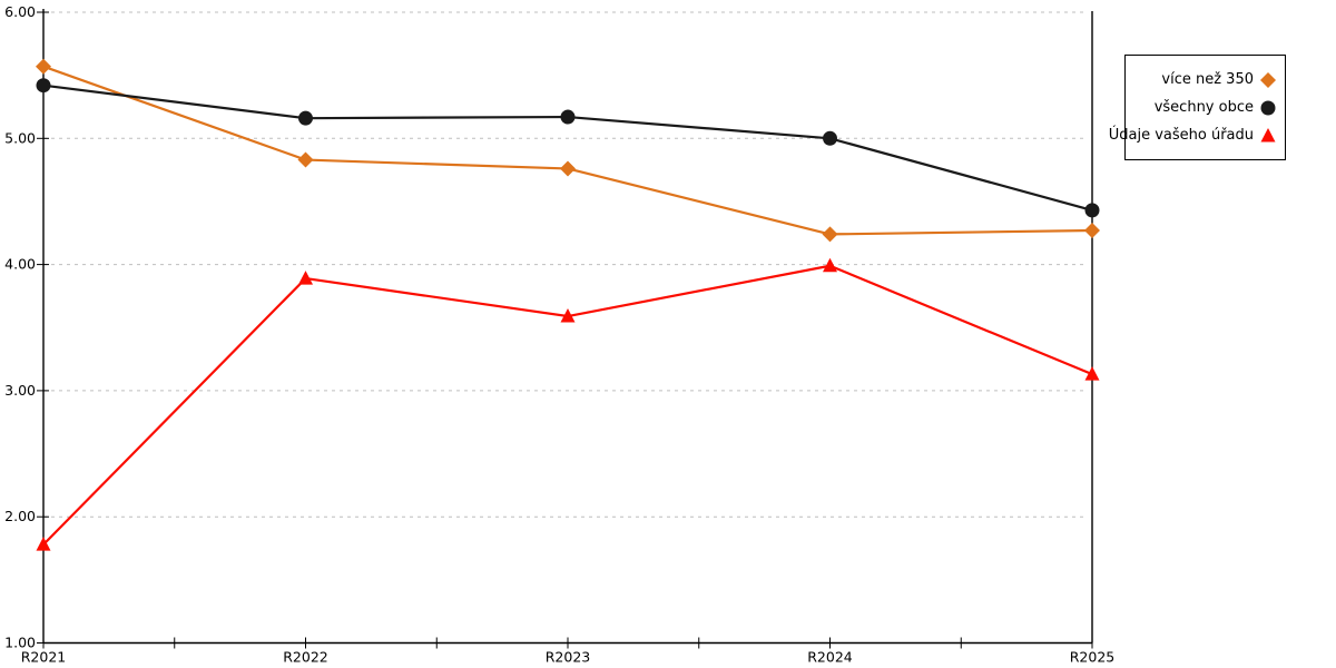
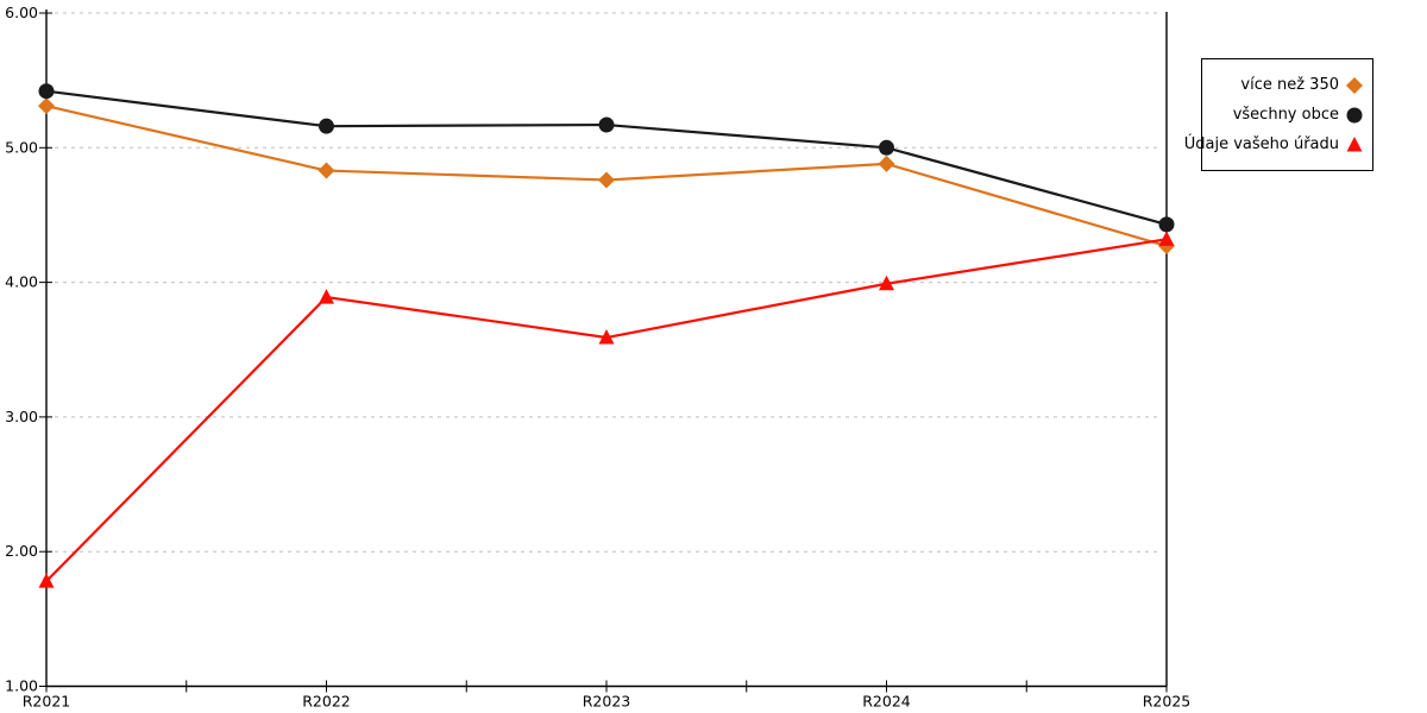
více než 350/R2021: 5.57 -> 5.31
více než 350/R2024: 4.24 -> 4.88
Údaje vašeho úřadu/R2025: 3.13 -> 4.32
